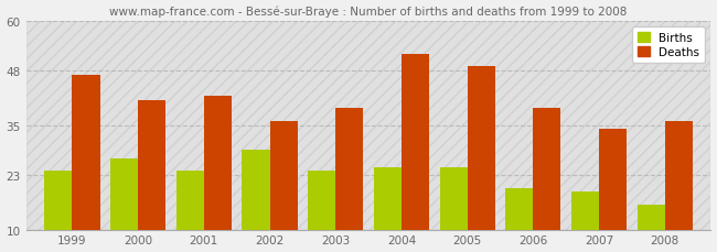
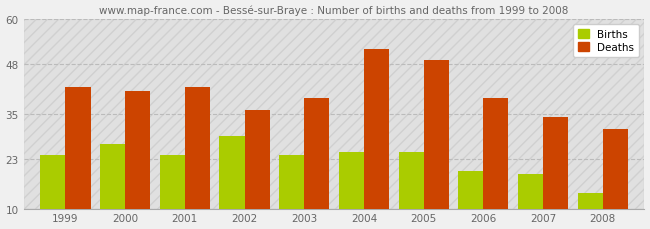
Deaths/1999: 47 -> 42
Births/2008: 16 -> 14
Deaths/2008: 36 -> 31
